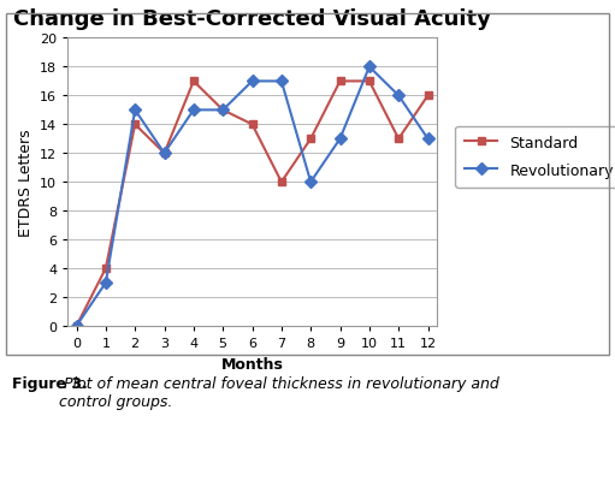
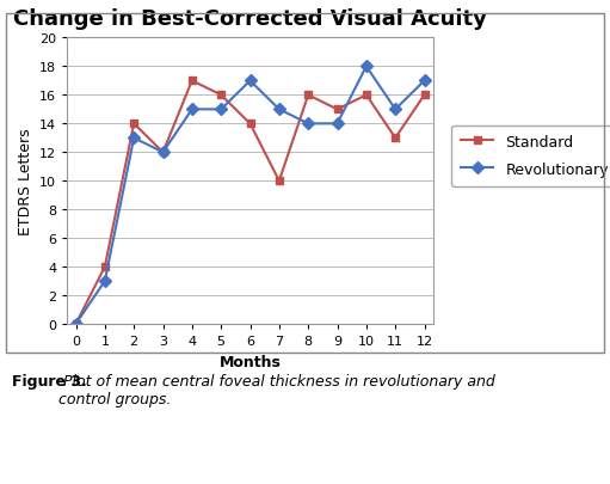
Revolutionary/2: 15 -> 13
Standard/5: 15 -> 16
Revolutionary/7: 17 -> 15
Standard/8: 13 -> 16
Revolutionary/8: 10 -> 14
Standard/9: 17 -> 15
Revolutionary/9: 13 -> 14
Standard/10: 17 -> 16
Revolutionary/11: 16 -> 15
Revolutionary/12: 13 -> 17
